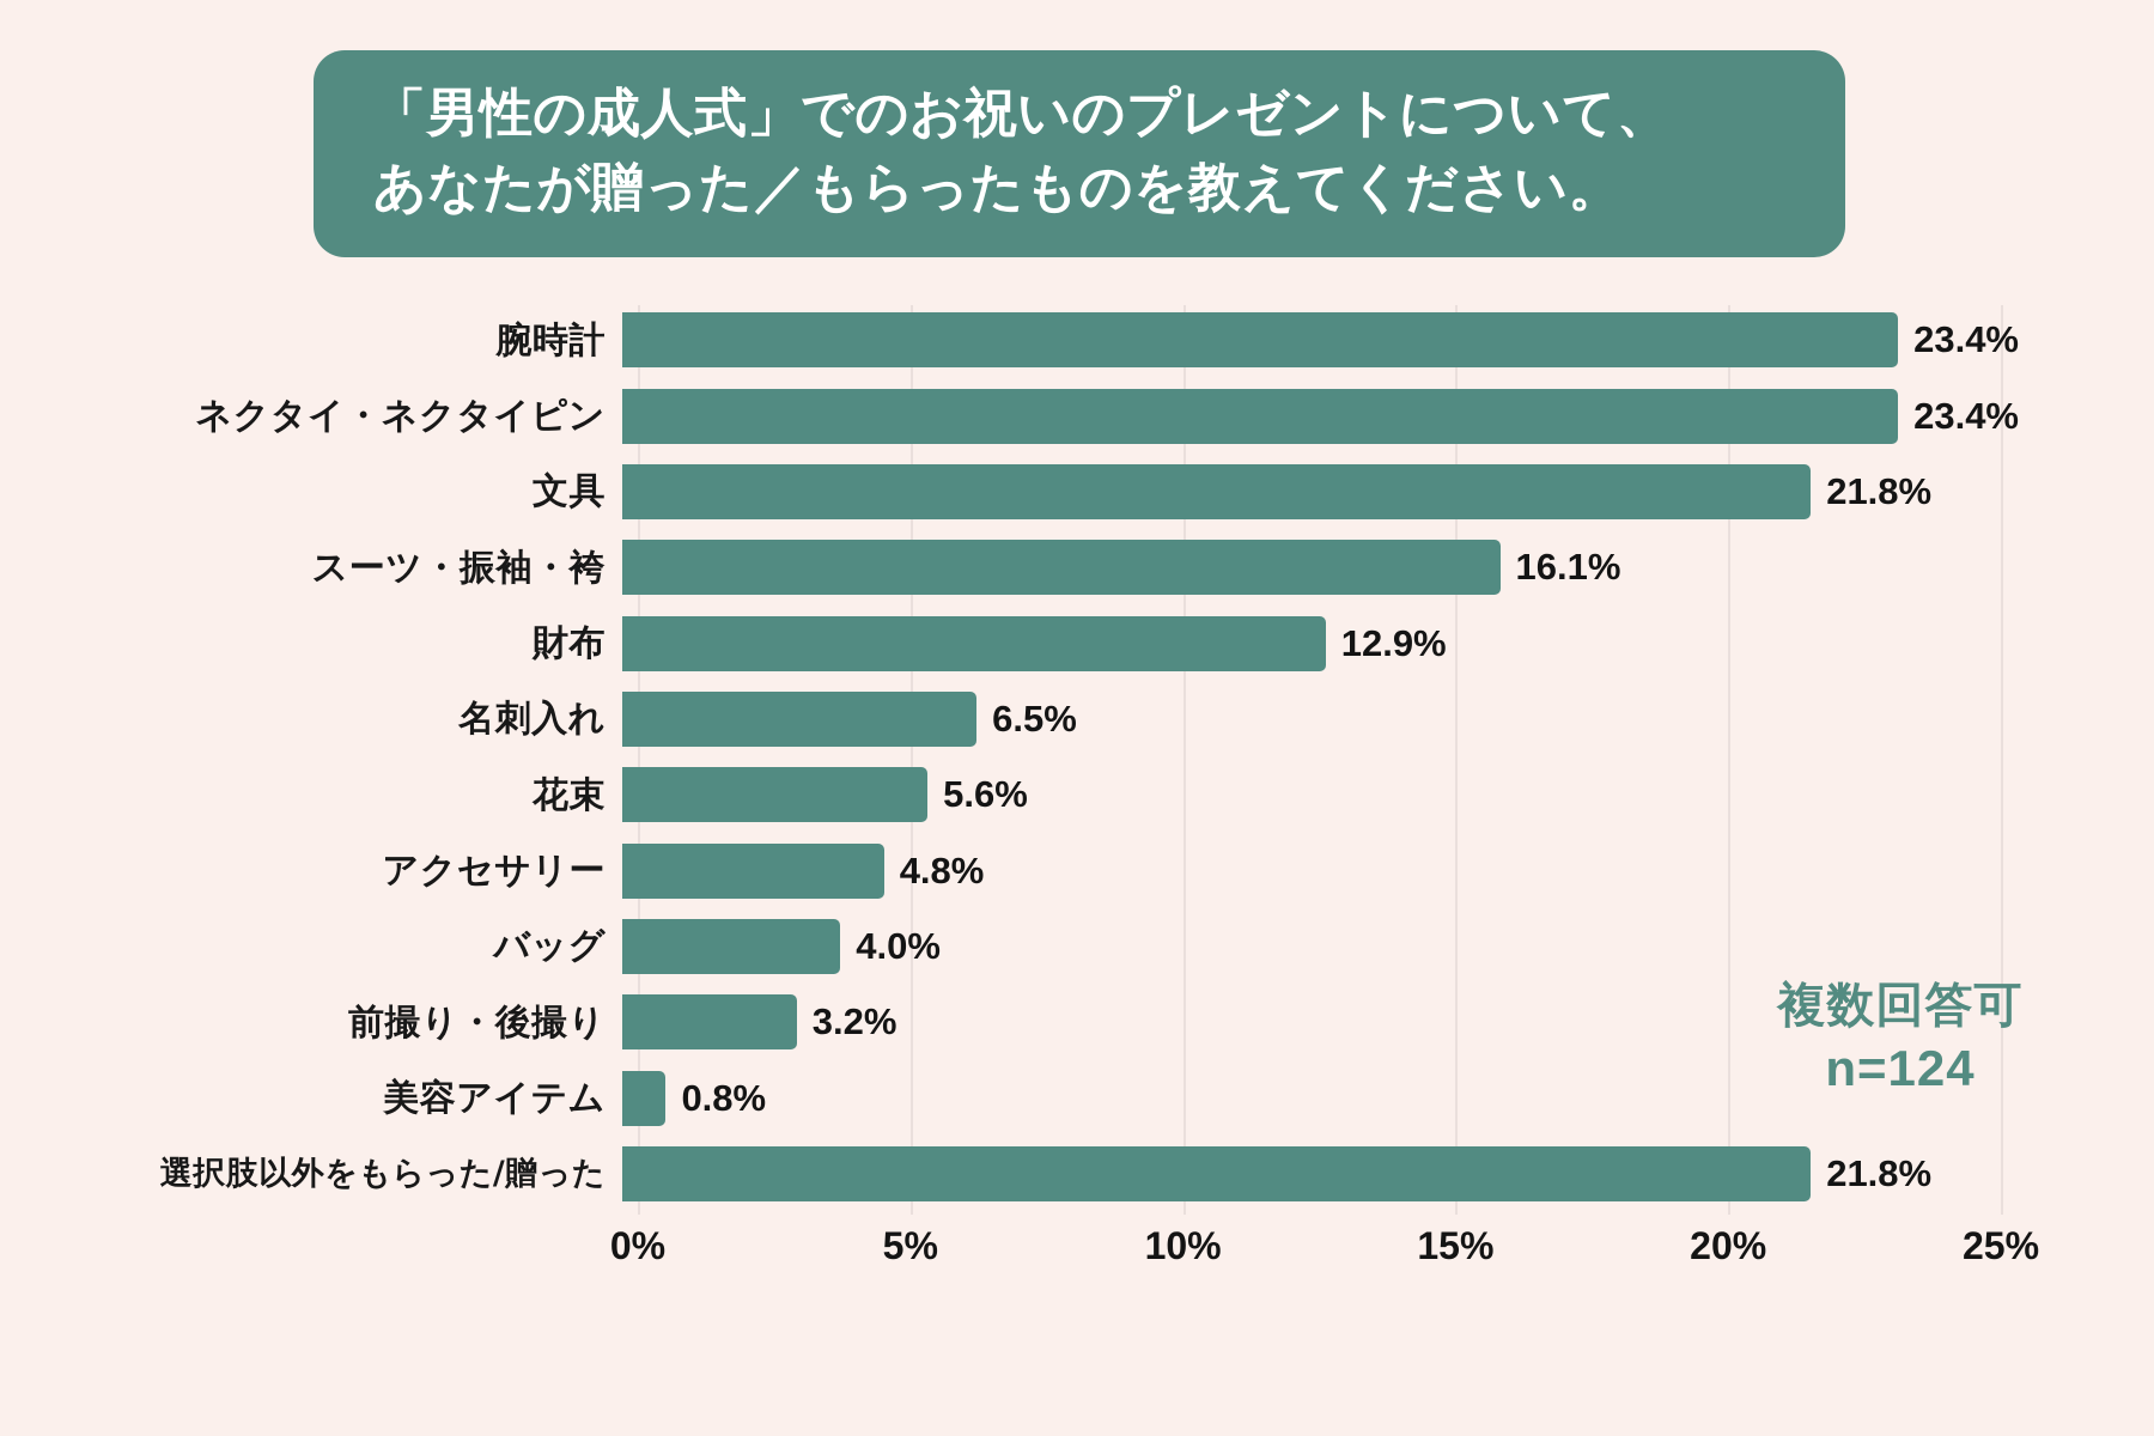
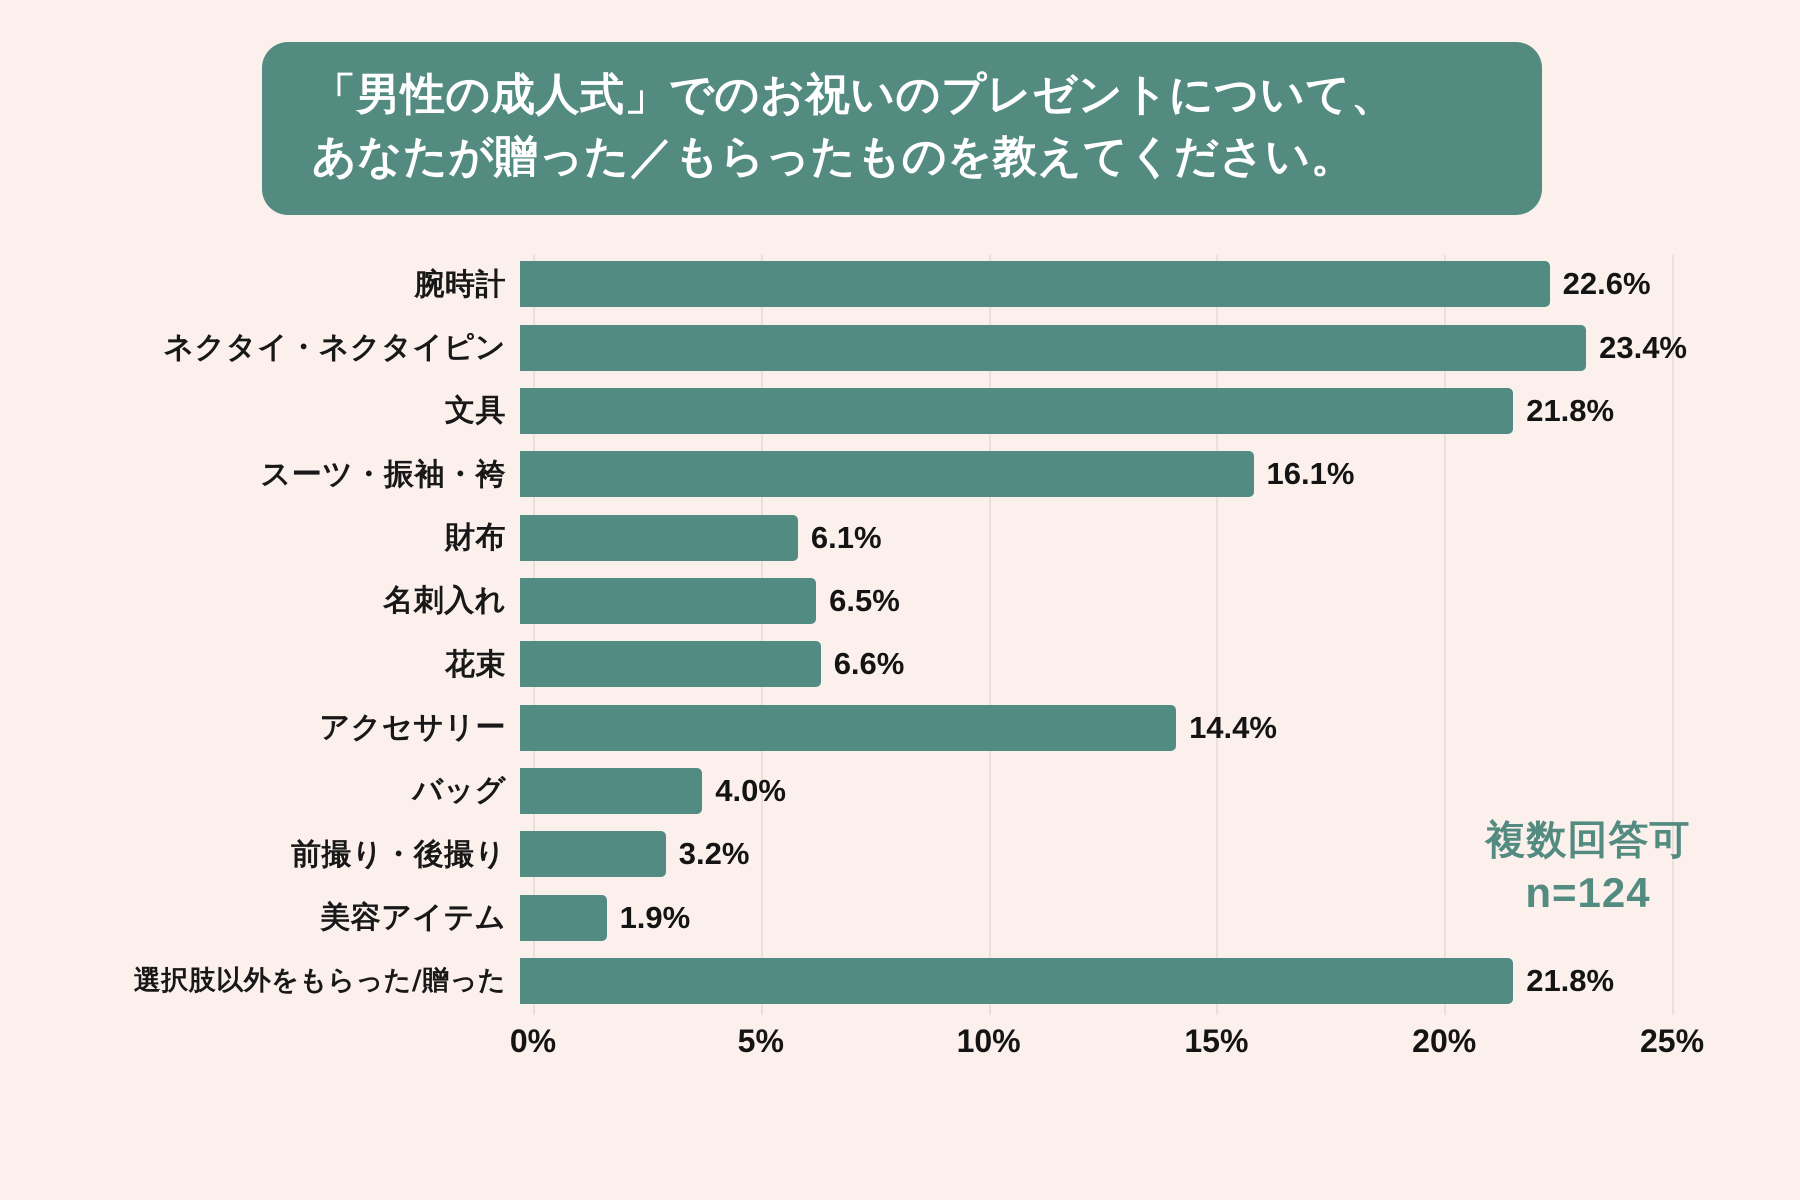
腕時計: 23.4% -> 22.6%
財布: 12.9% -> 6.1%
花束: 5.6% -> 6.6%
アクセサリー: 4.8% -> 14.4%
美容アイテム: 0.8% -> 1.9%
